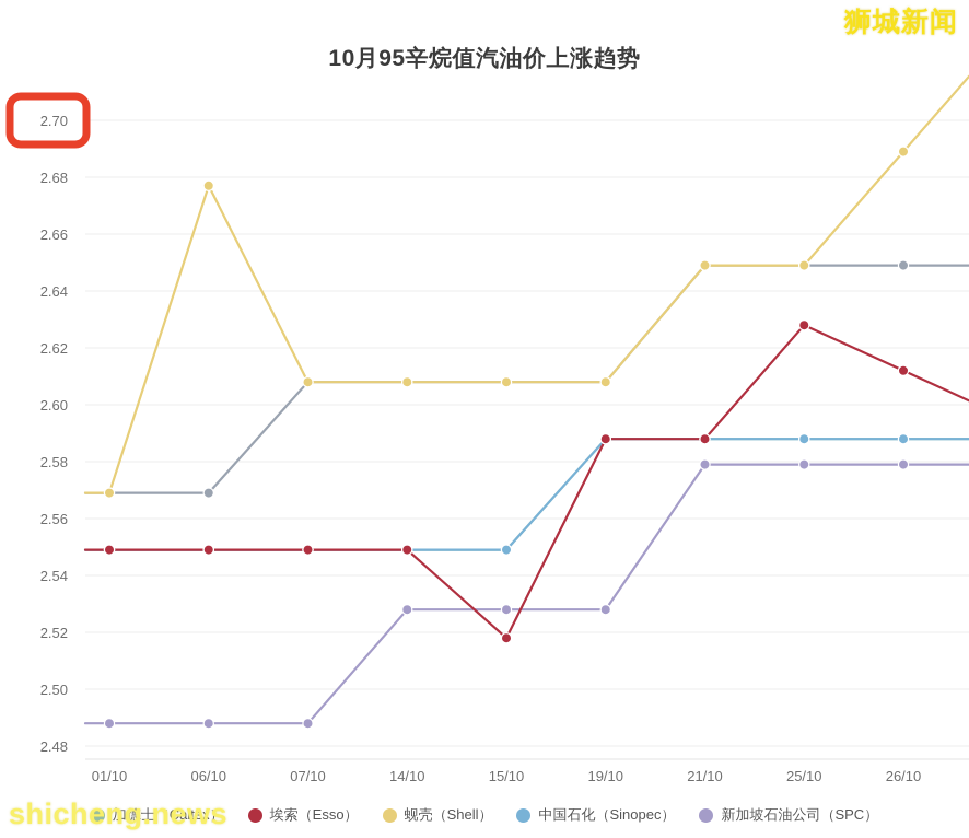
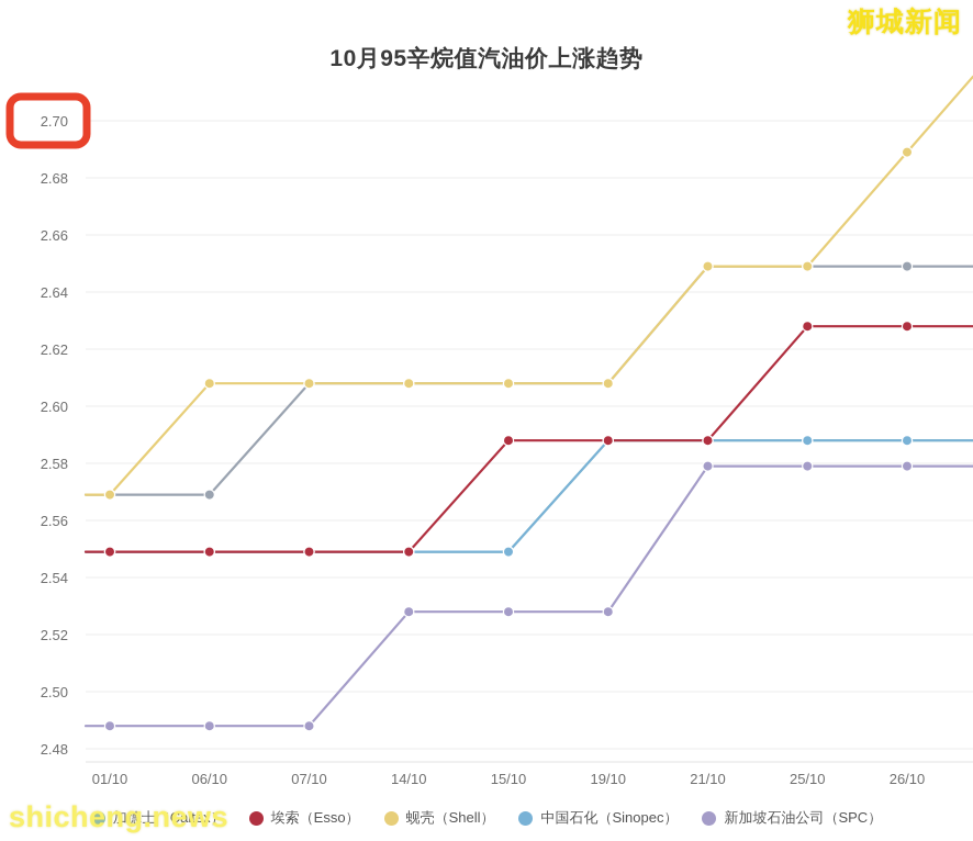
蚬壳（Shell）/06/10: 2.677 -> 2.608
埃索（Esso）/15/10: 2.518 -> 2.588
埃索（Esso）/26/10: 2.612 -> 2.628
